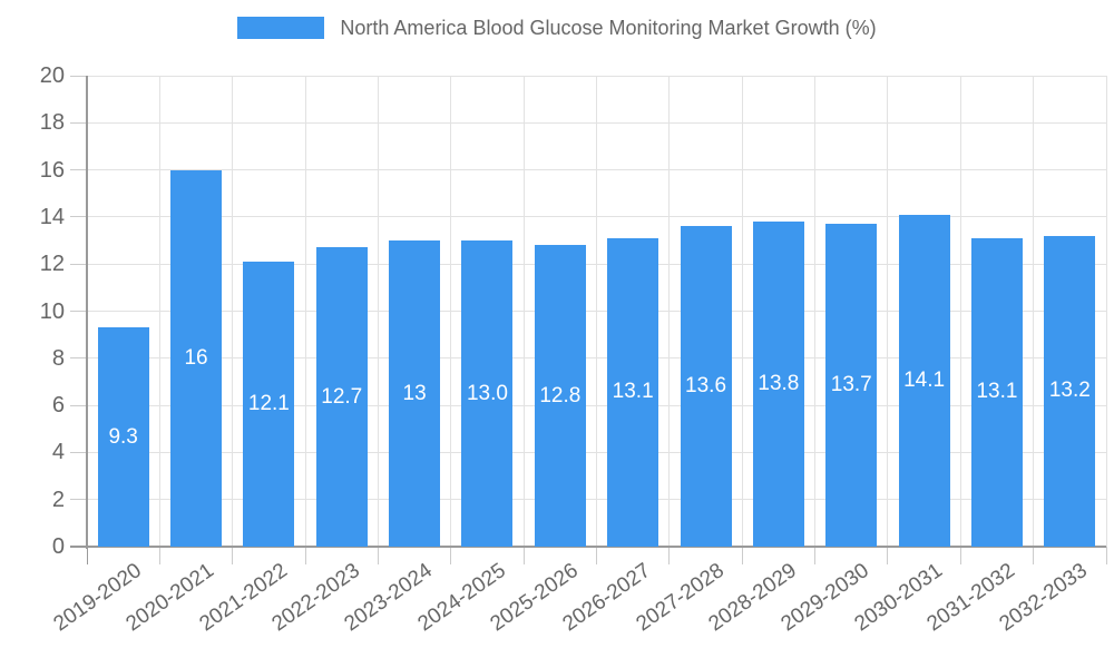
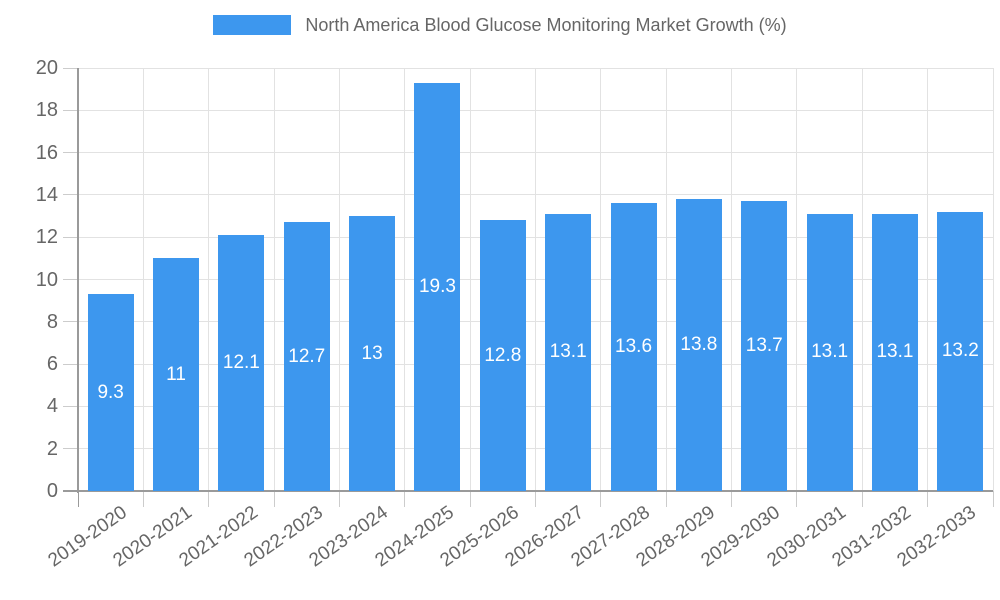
2020-2021: 16 -> 11
2024-2025: 13.0 -> 19.3
2030-2031: 14.1 -> 13.1
